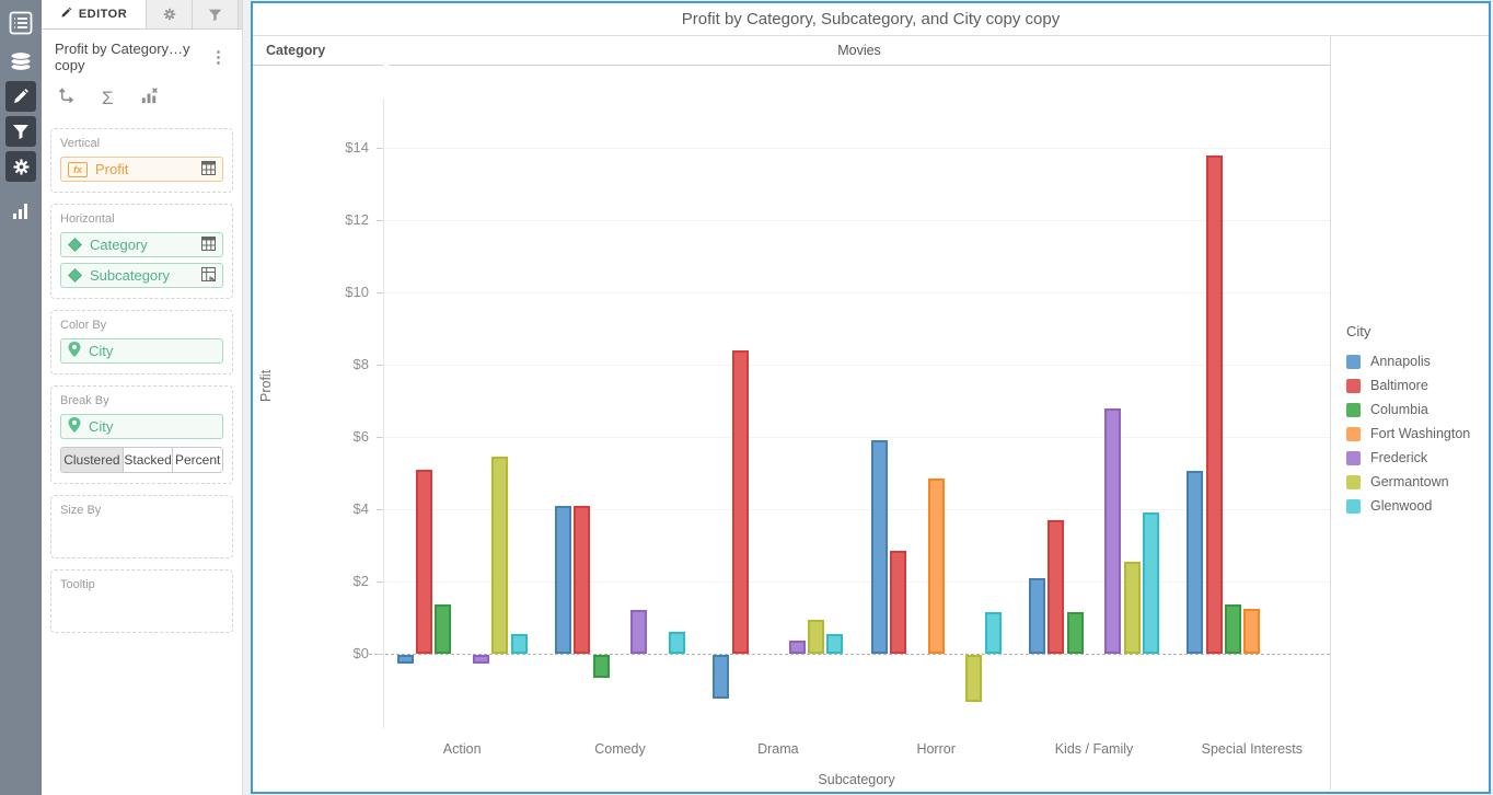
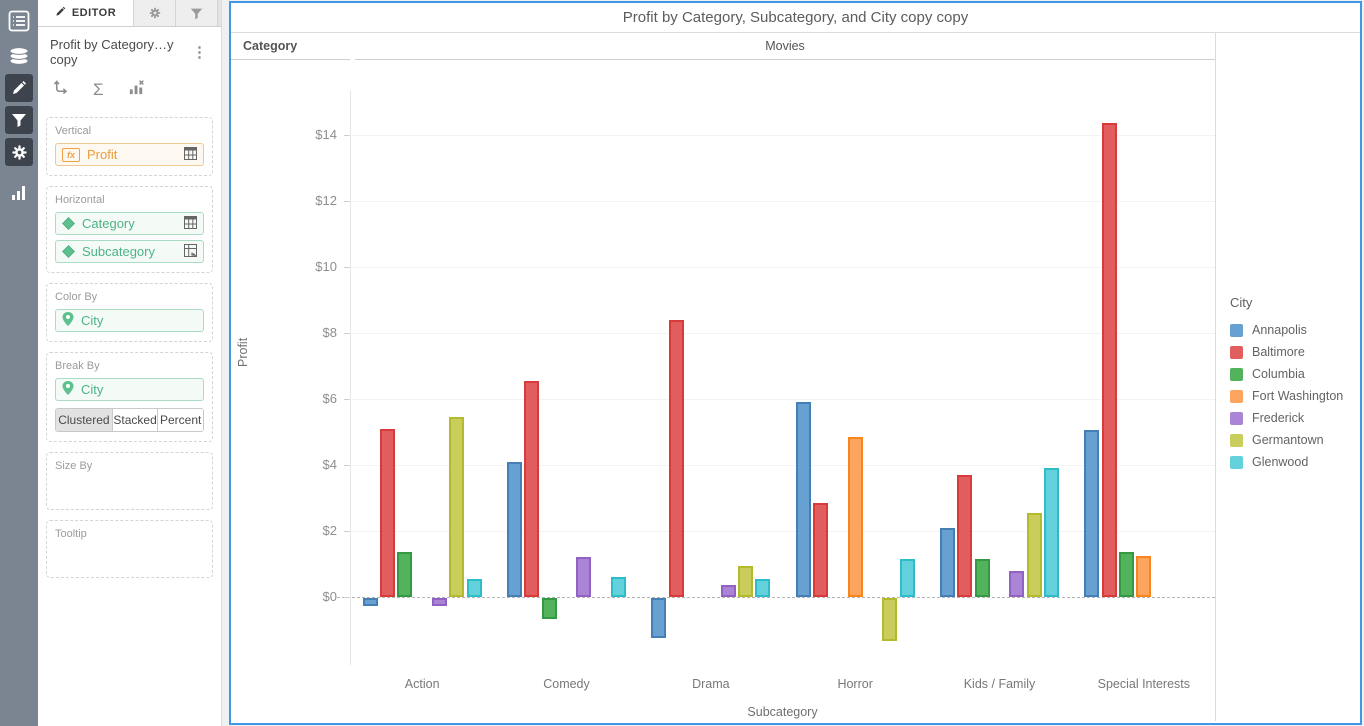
Baltimore/Comedy: $4.1 -> $6.5
Frederick/Kids / Family: $6.8 -> $0.8
Baltimore/Special Interests: $13.8 -> $14.3
